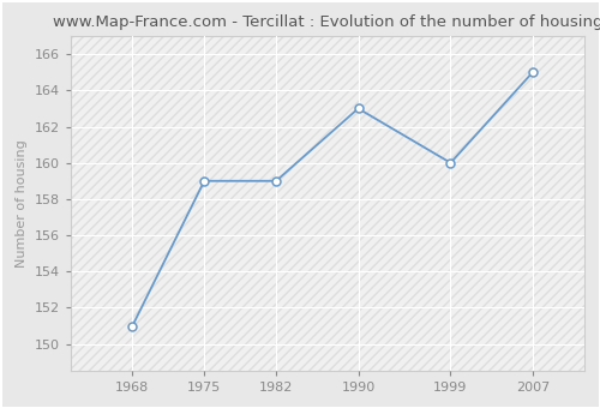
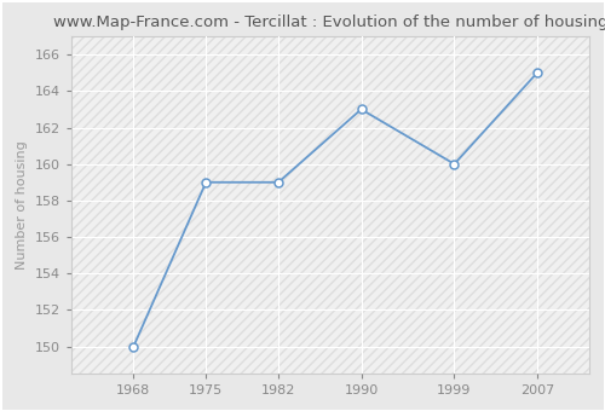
1968: 151 -> 150
